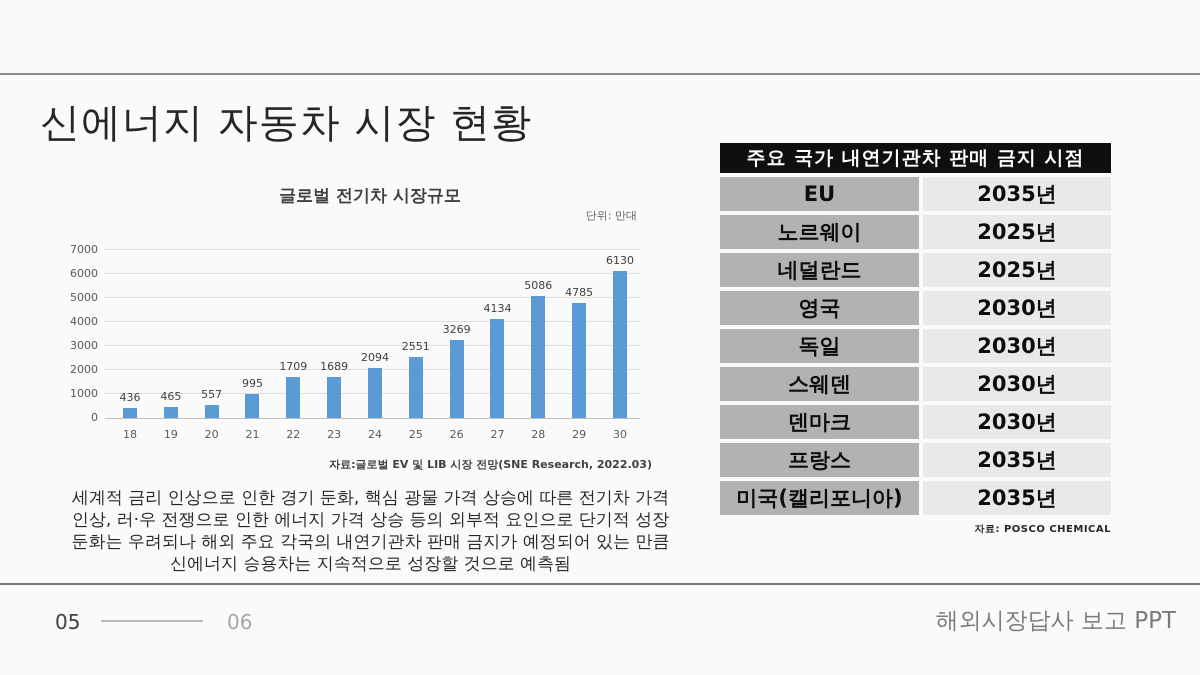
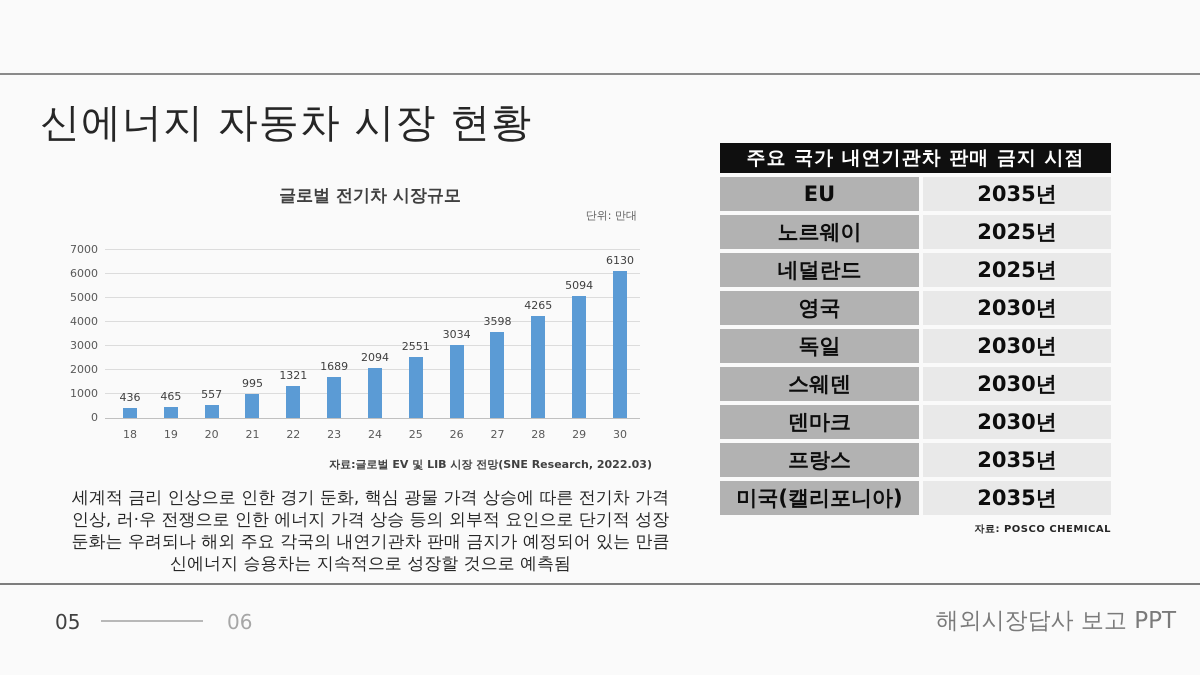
22: 1709 -> 1321
26: 3269 -> 3034
27: 4134 -> 3598
28: 5086 -> 4265
29: 4785 -> 5094
